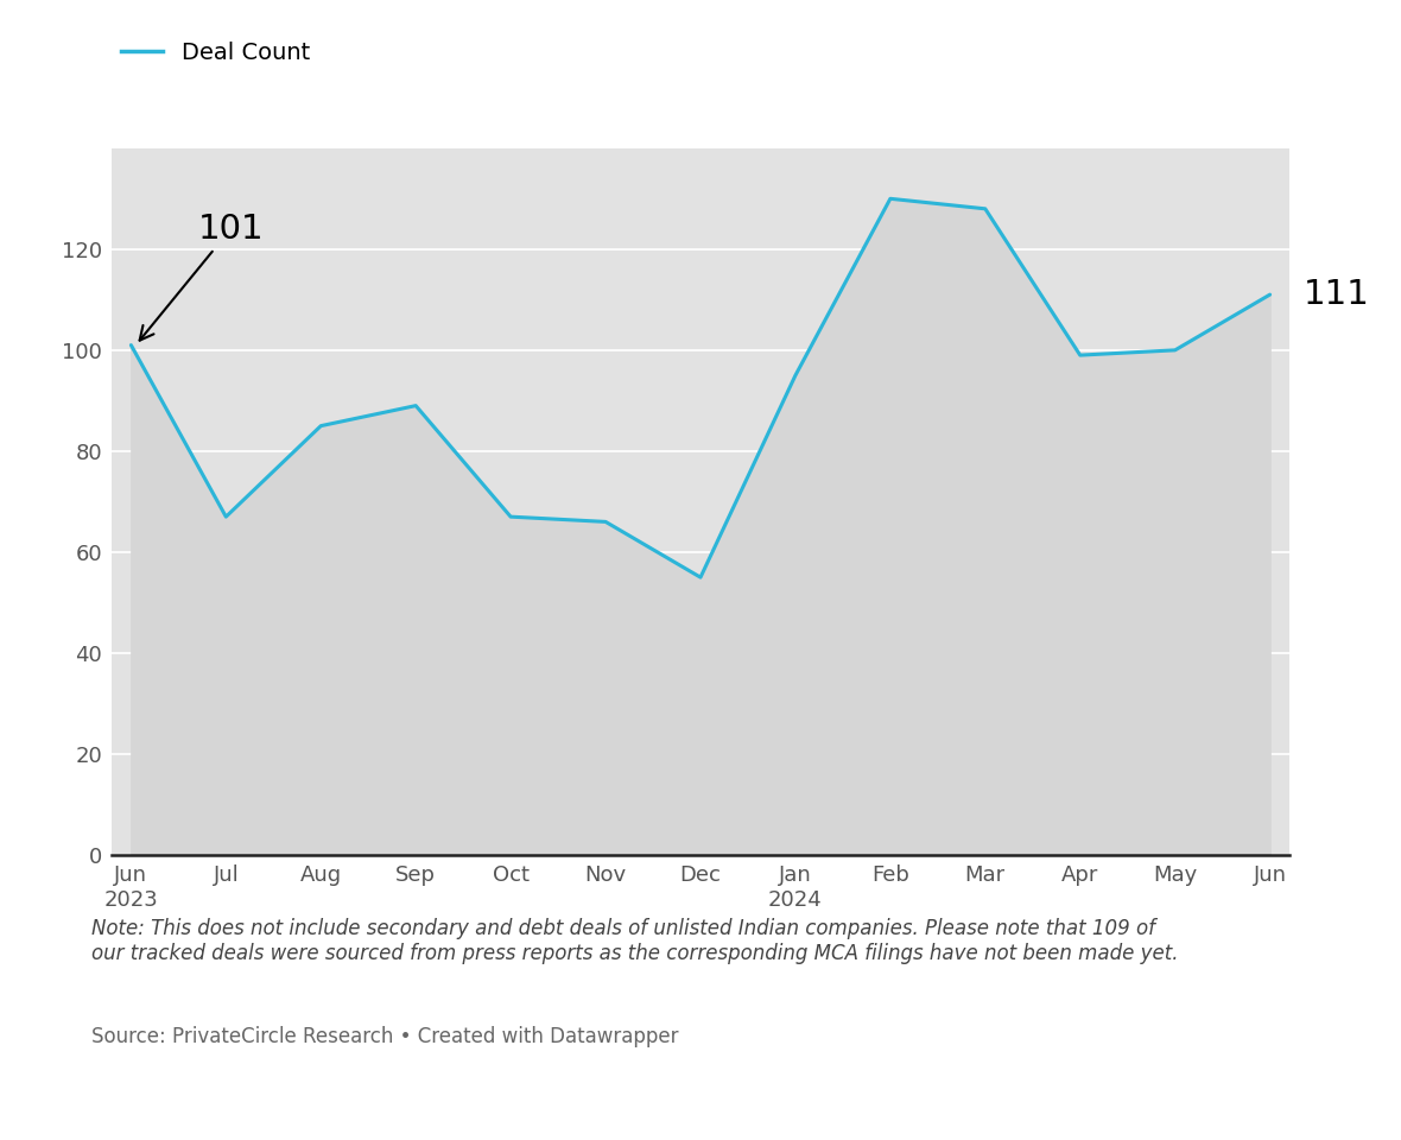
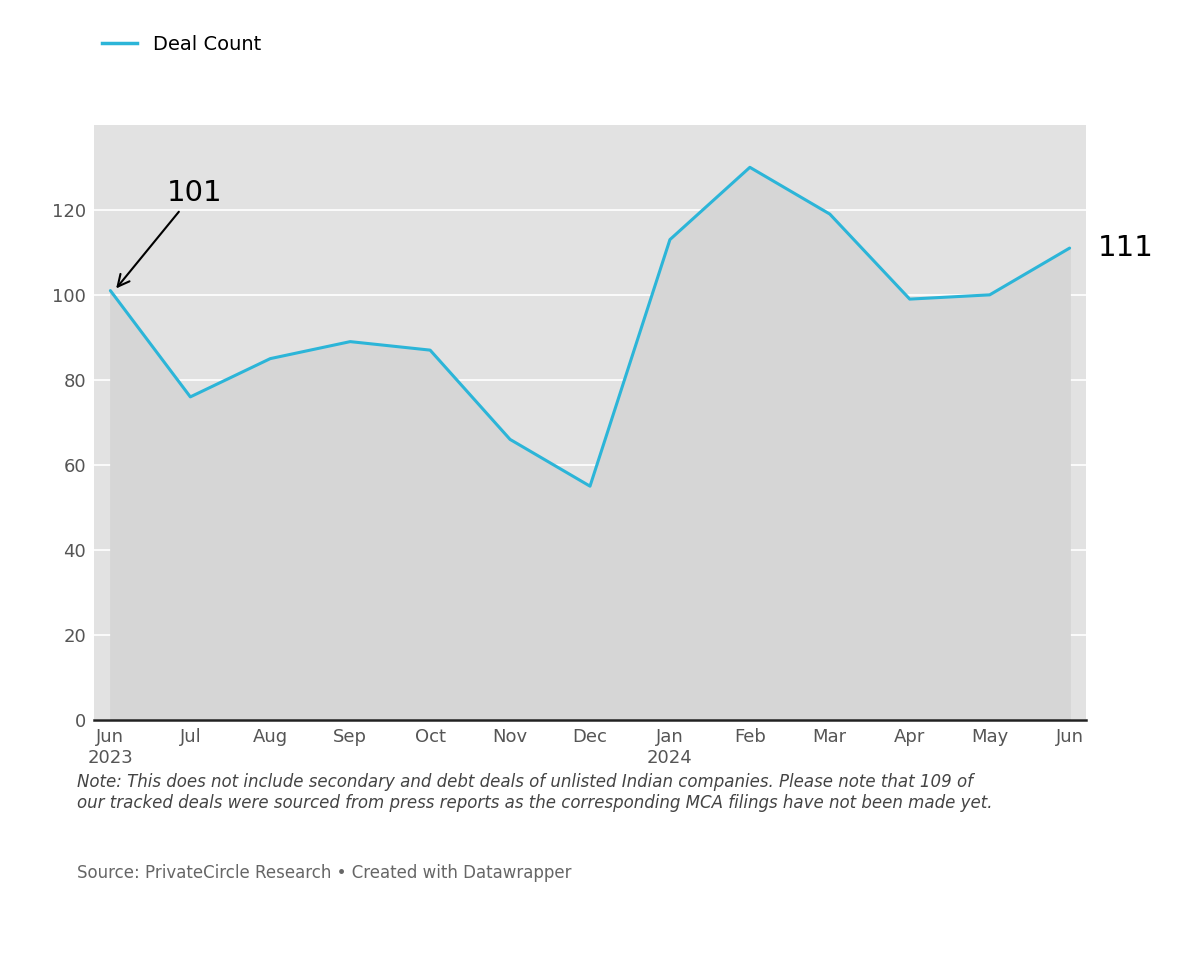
Jul: 67 -> 76
Oct: 67 -> 87
Jan 2024: 95 -> 113
Mar: 128 -> 119
